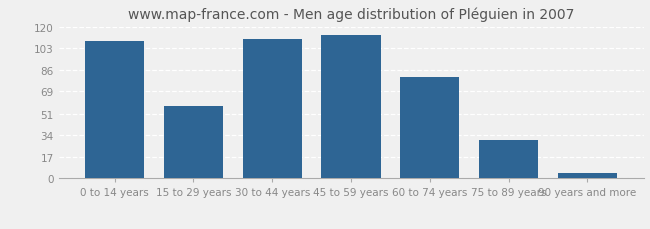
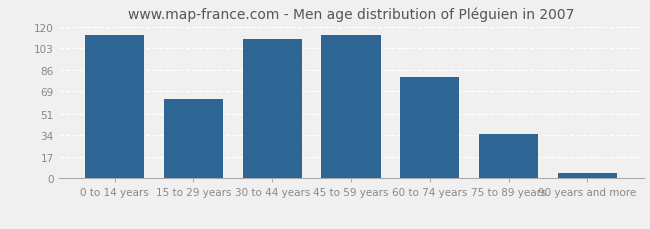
0 to 14 years: 109 -> 113
15 to 29 years: 57 -> 63
75 to 89 years: 30 -> 35
